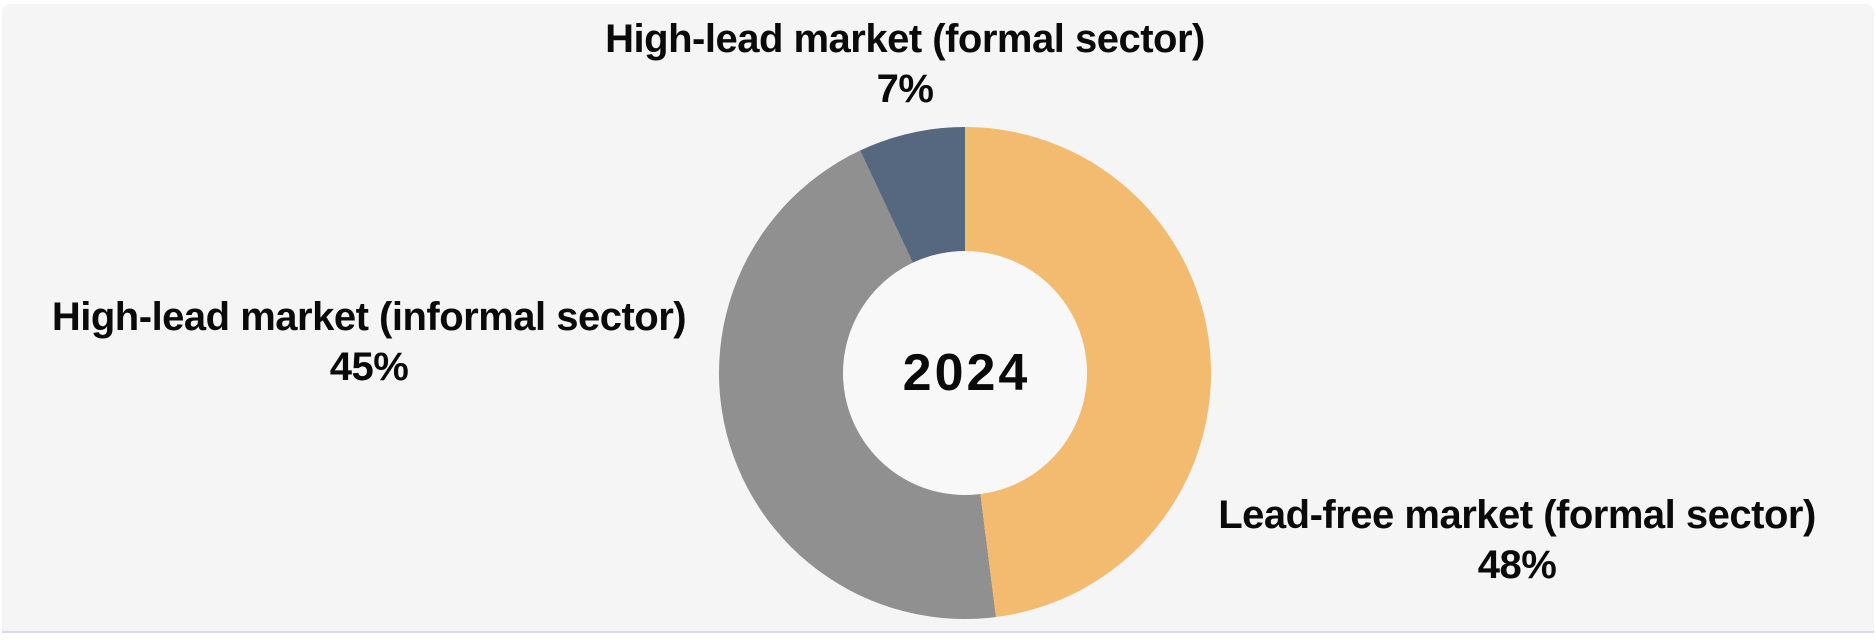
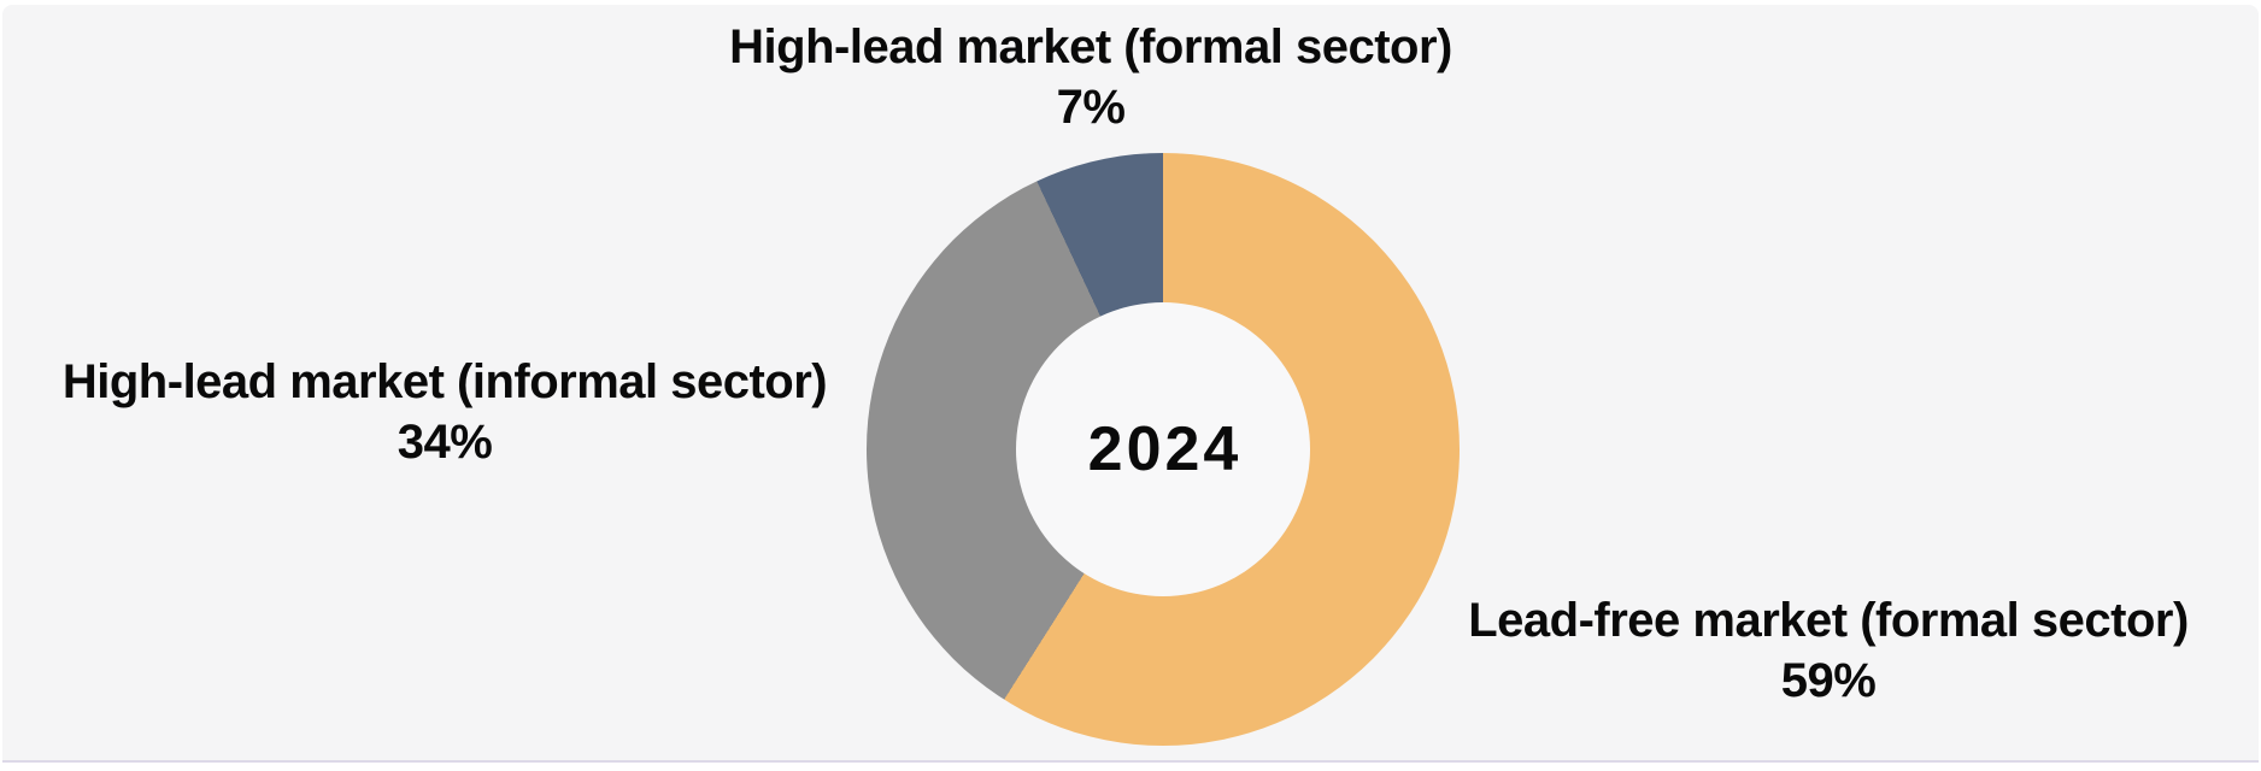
Lead-free market (formal sector): 48% -> 59%
High-lead market (informal sector): 45% -> 34%
